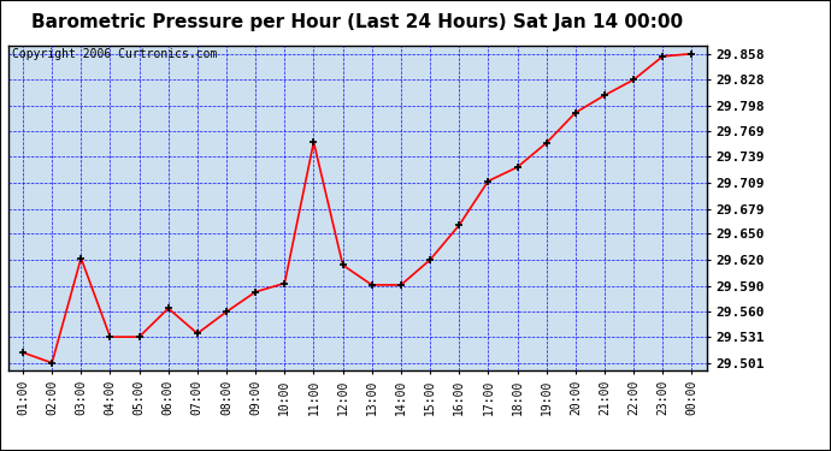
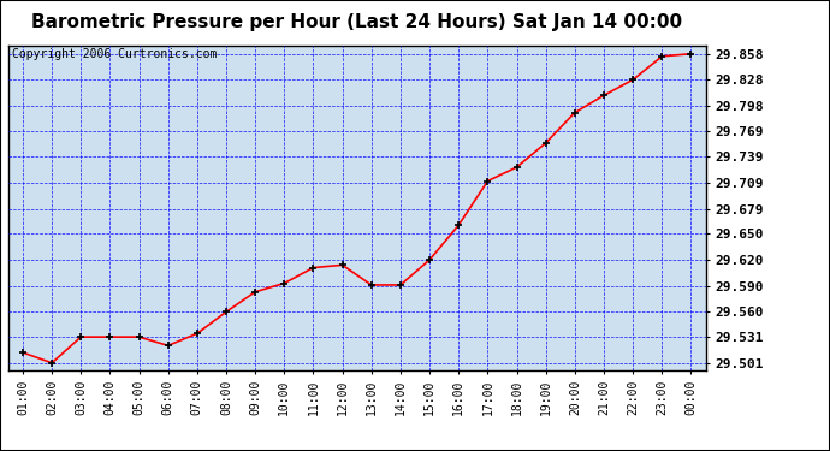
03:00: 29.622 -> 29.531
06:00: 29.564 -> 29.521
11:00: 29.756 -> 29.611
